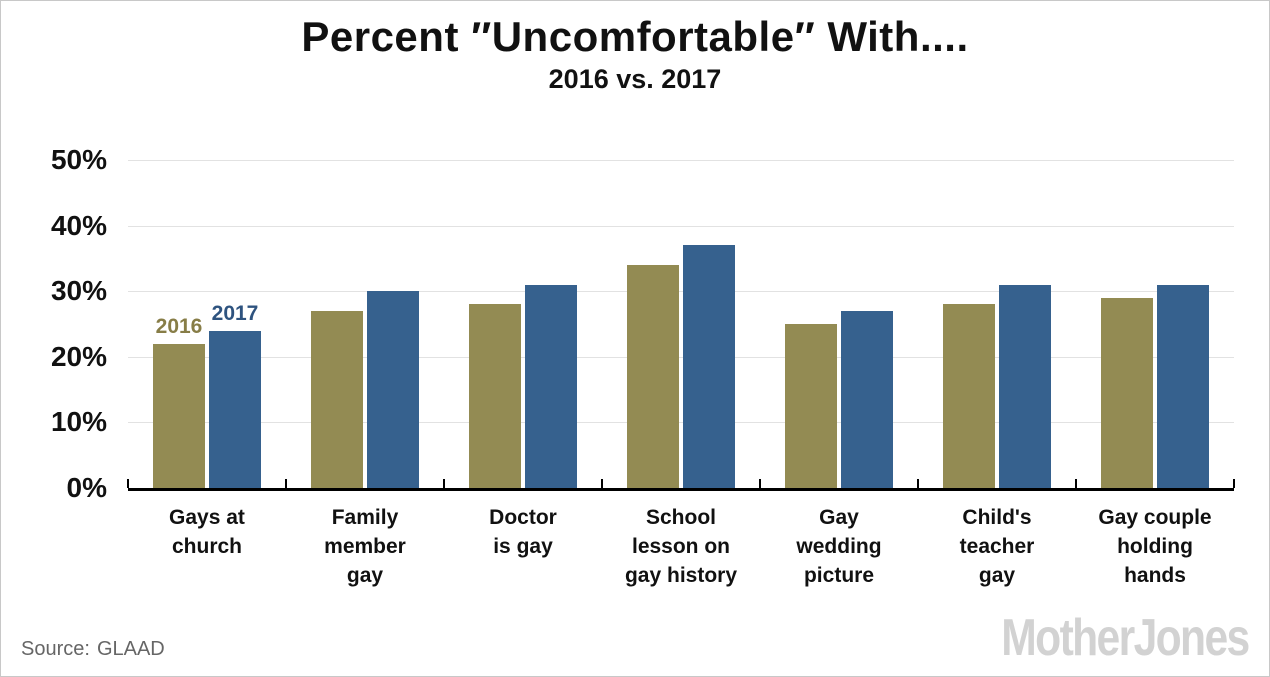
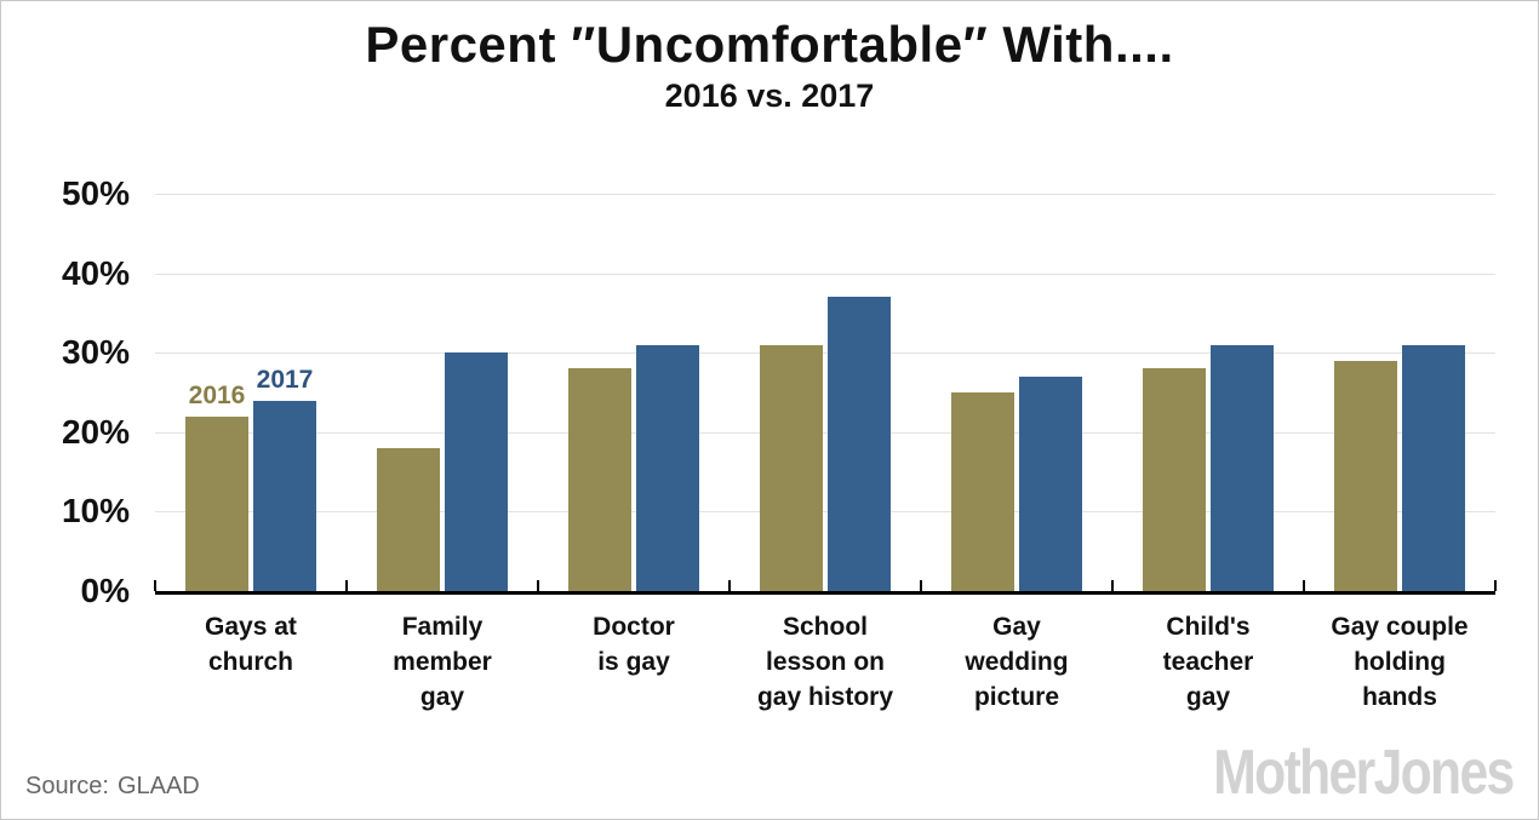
2016/Family member gay: 27% -> 18%
2016/School lesson on gay history: 34% -> 31%
